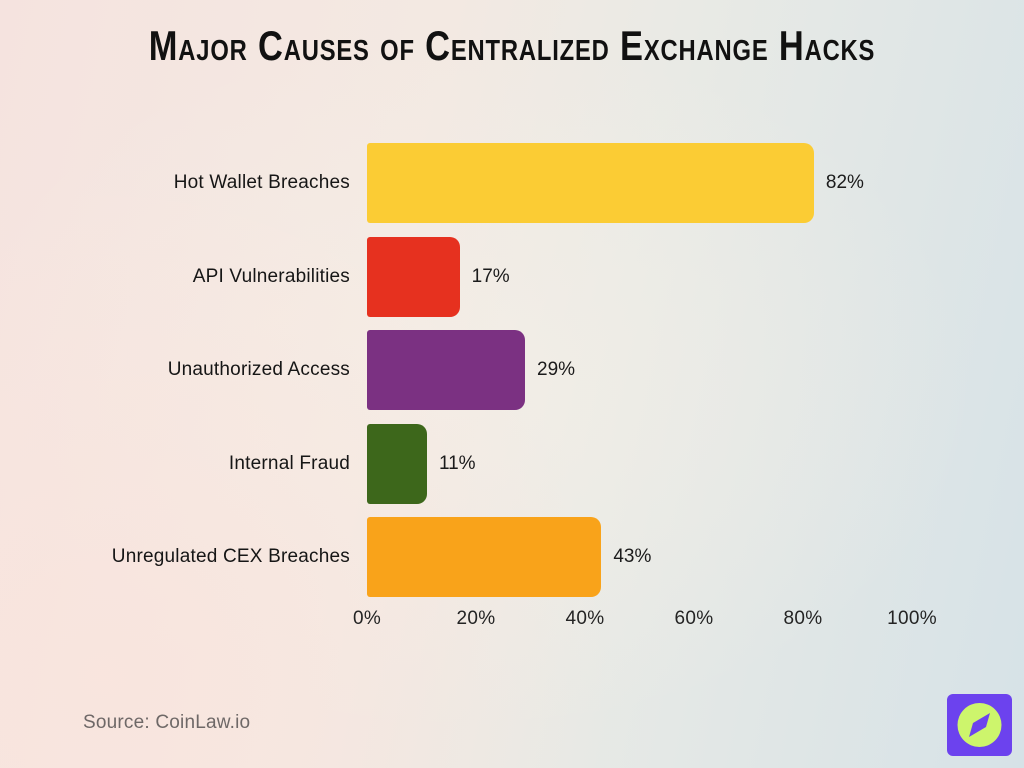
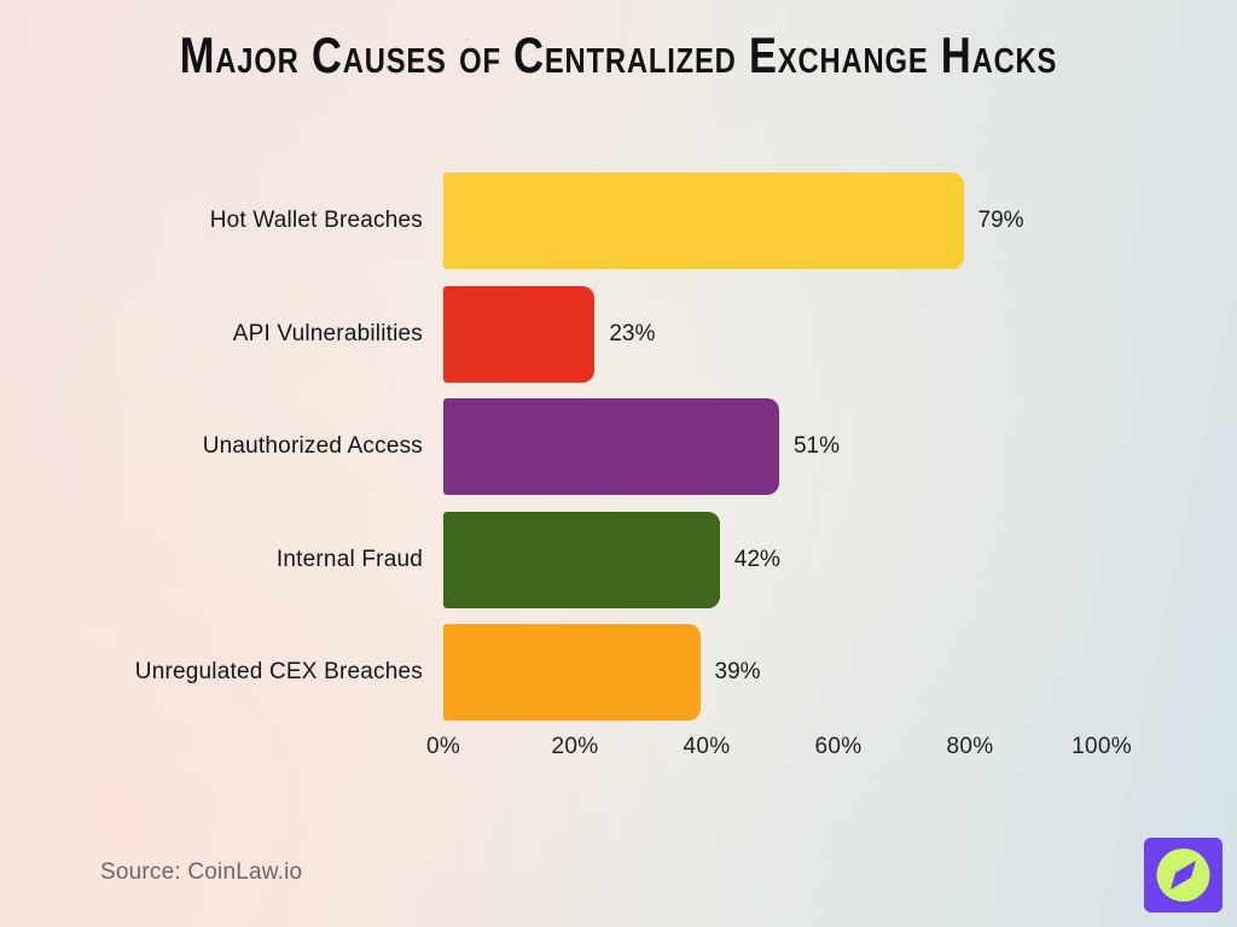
Hot Wallet Breaches: 82% -> 79%
API Vulnerabilities: 17% -> 23%
Unauthorized Access: 29% -> 51%
Internal Fraud: 11% -> 42%
Unregulated CEX Breaches: 43% -> 39%
